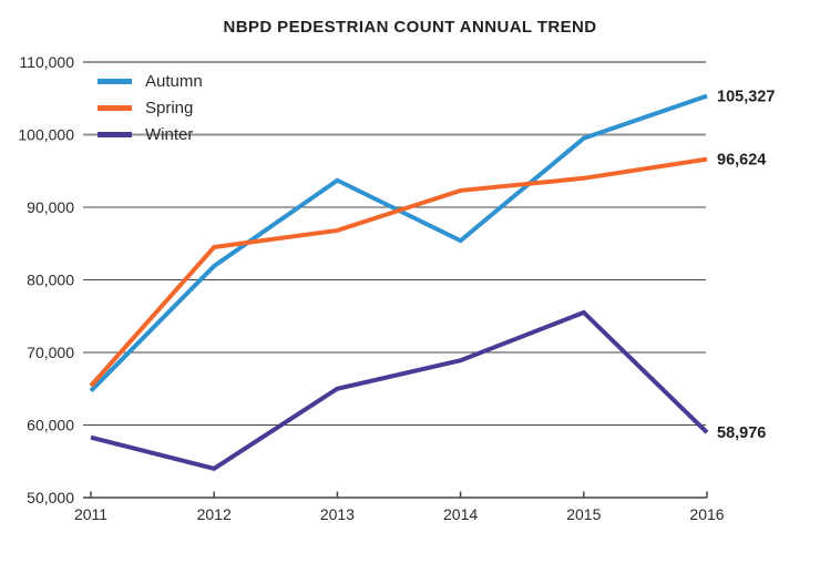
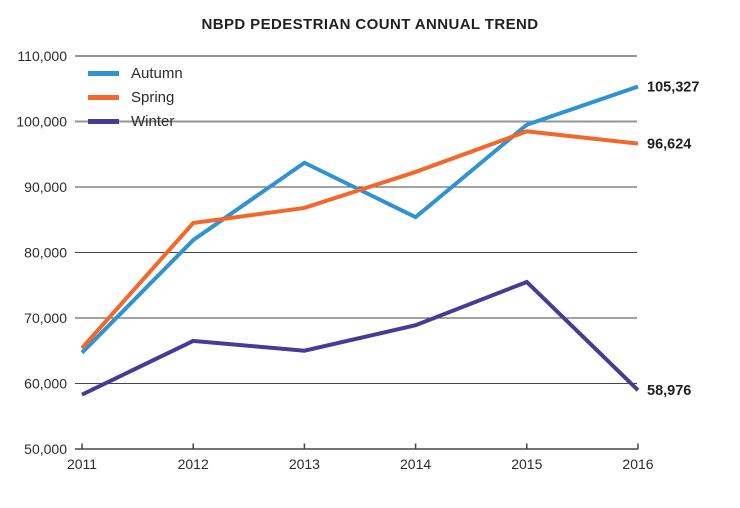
Winter/2012: 54000 -> 66000
Spring/2015: 94000 -> 98000
